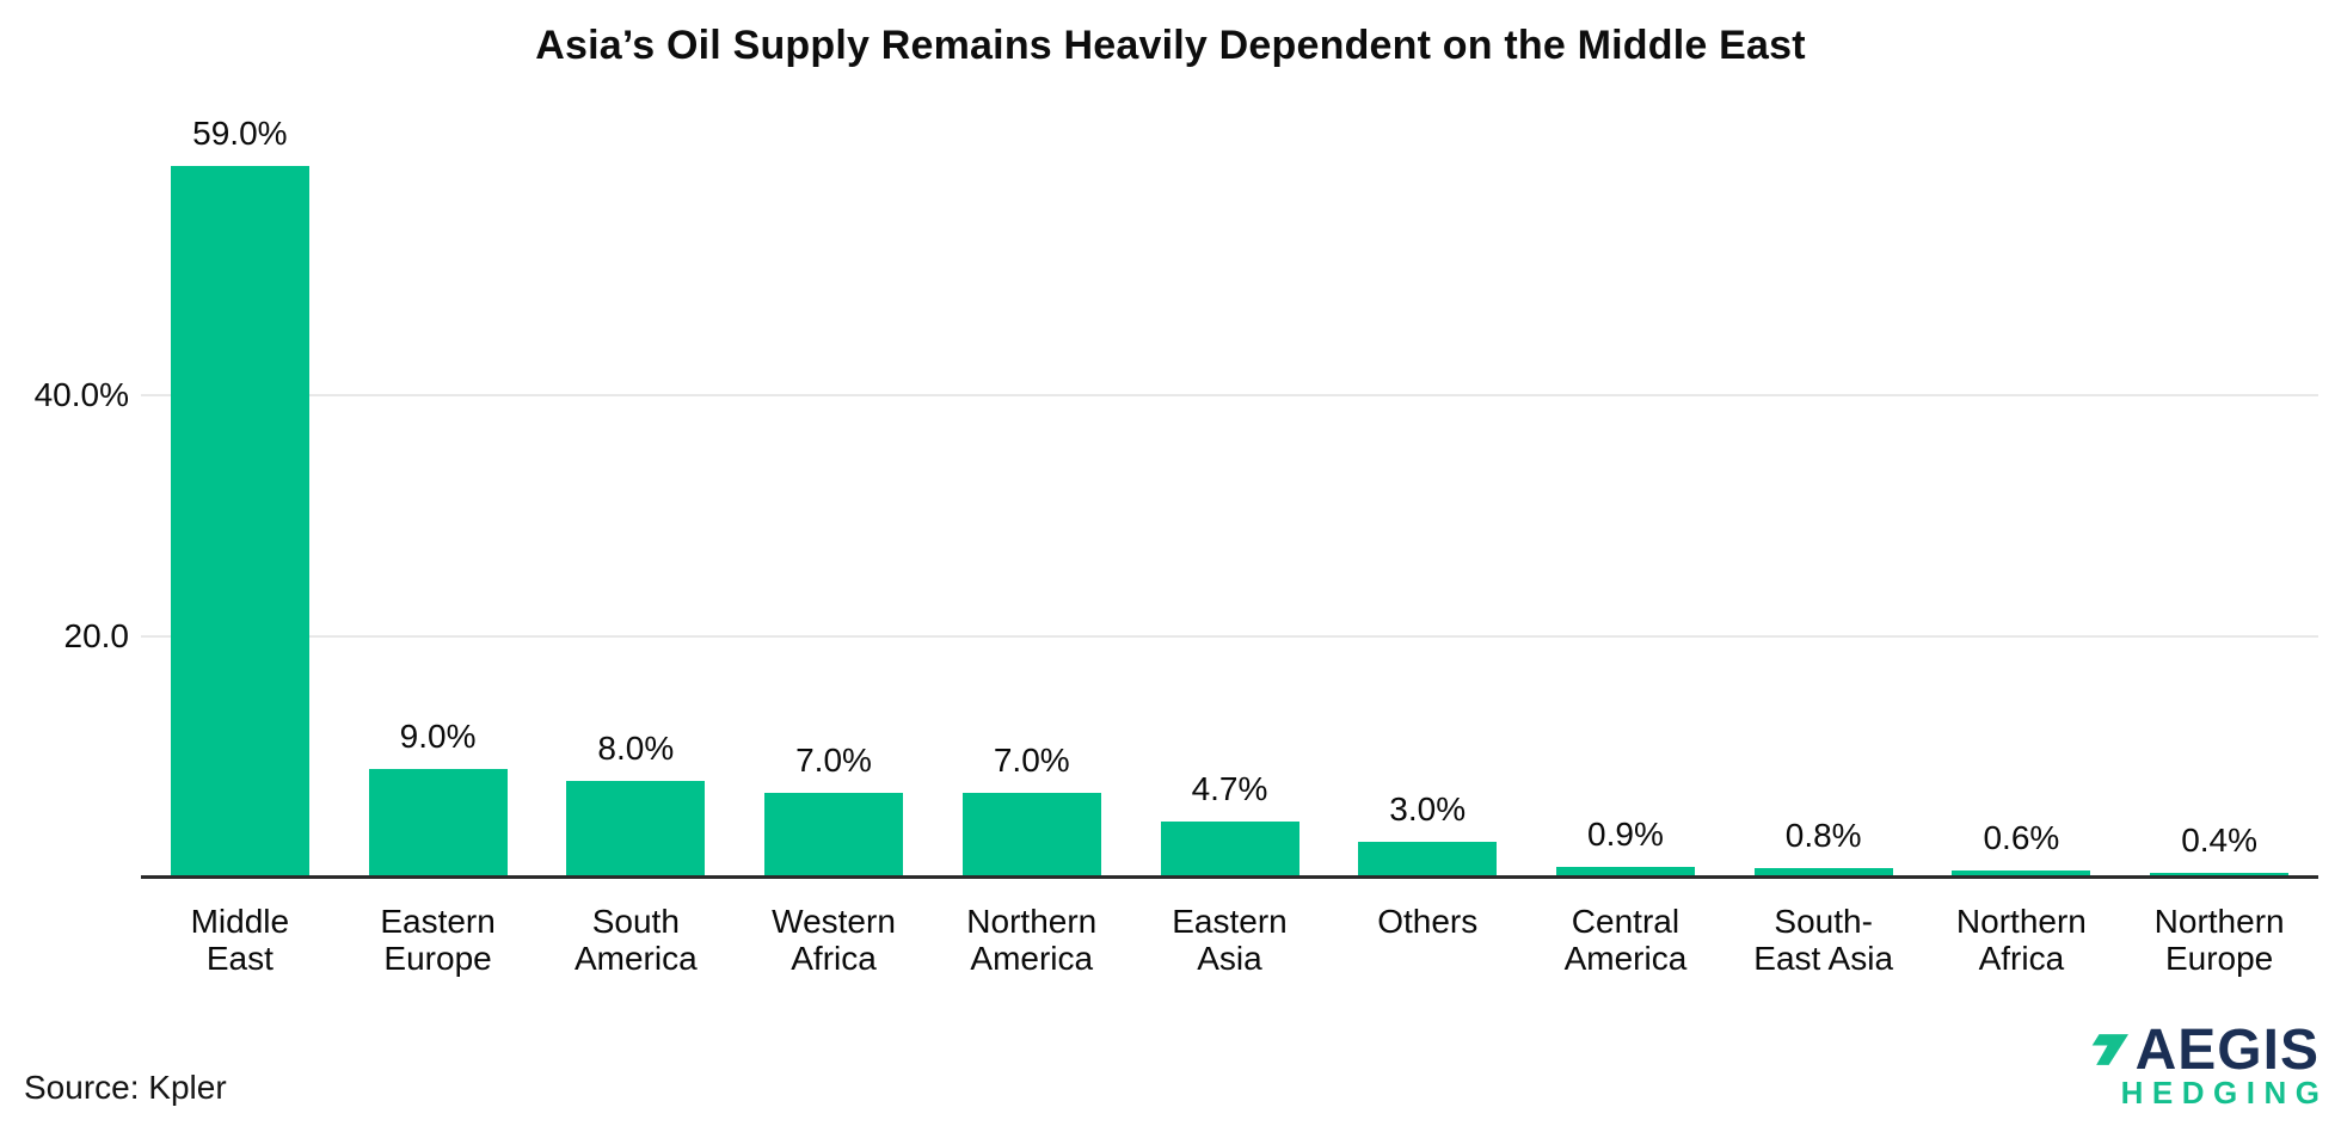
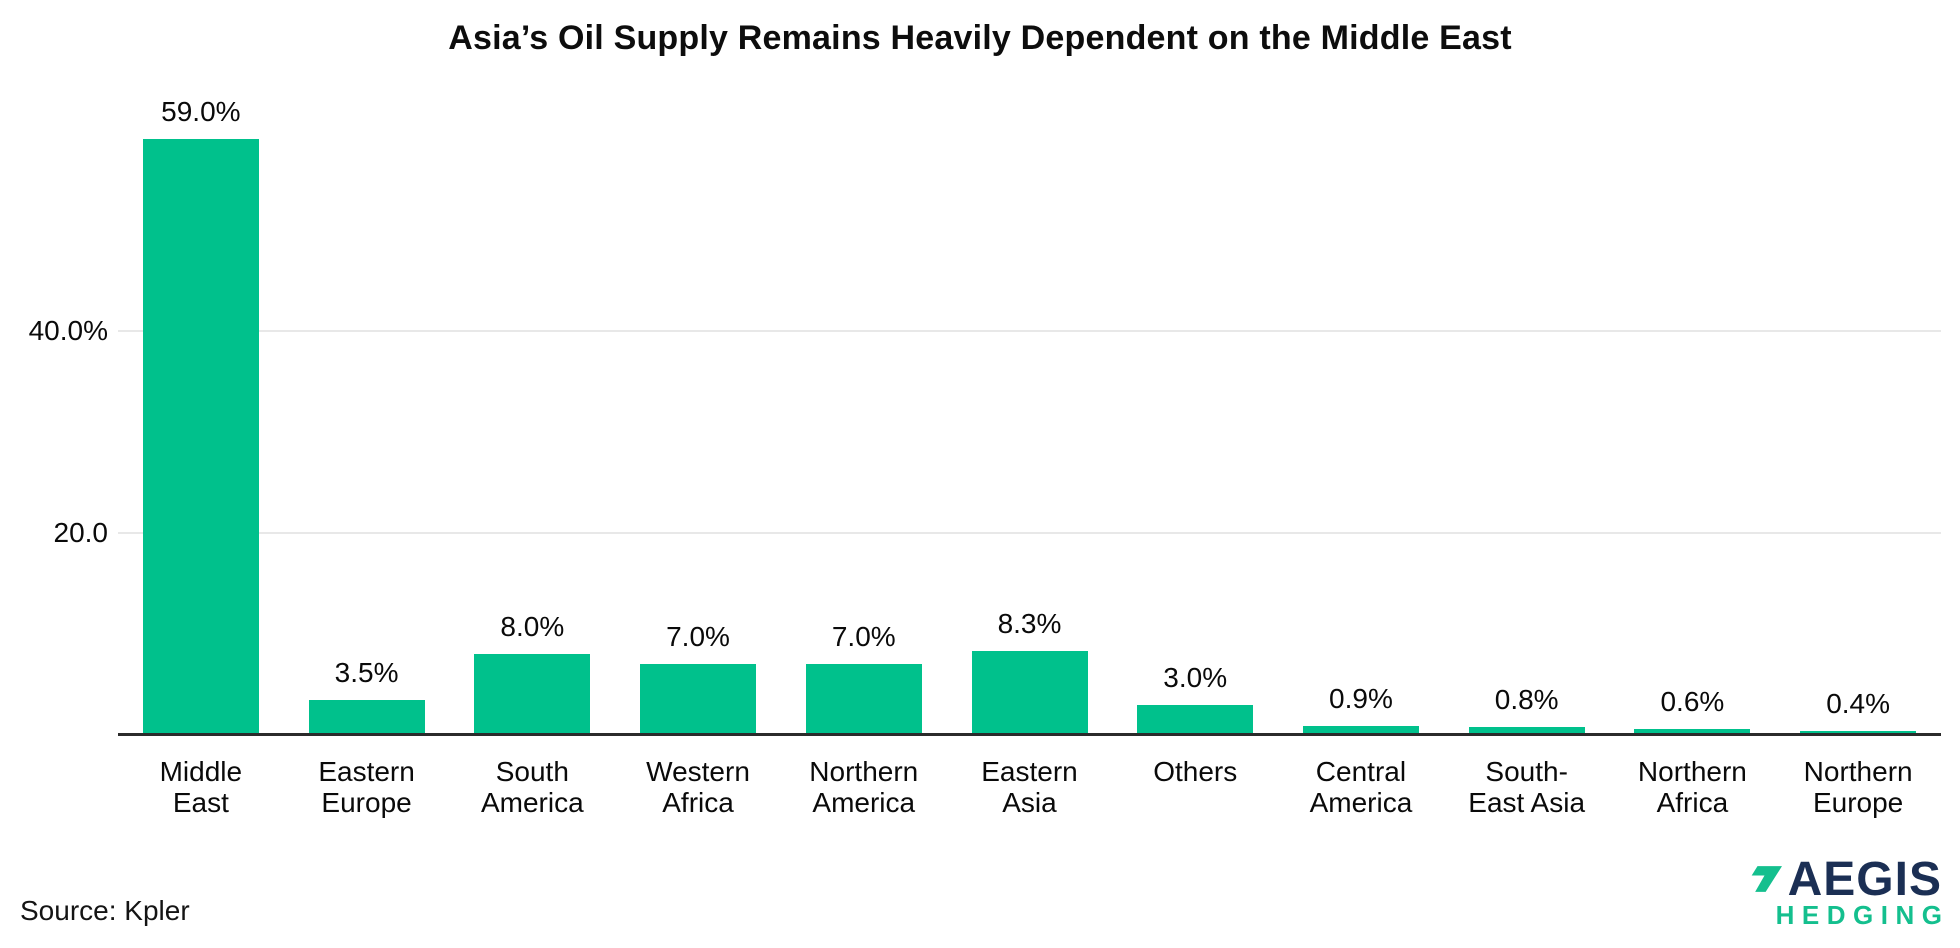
Eastern Europe: 9.0% -> 3.5%
Eastern Asia: 4.7% -> 8.3%
